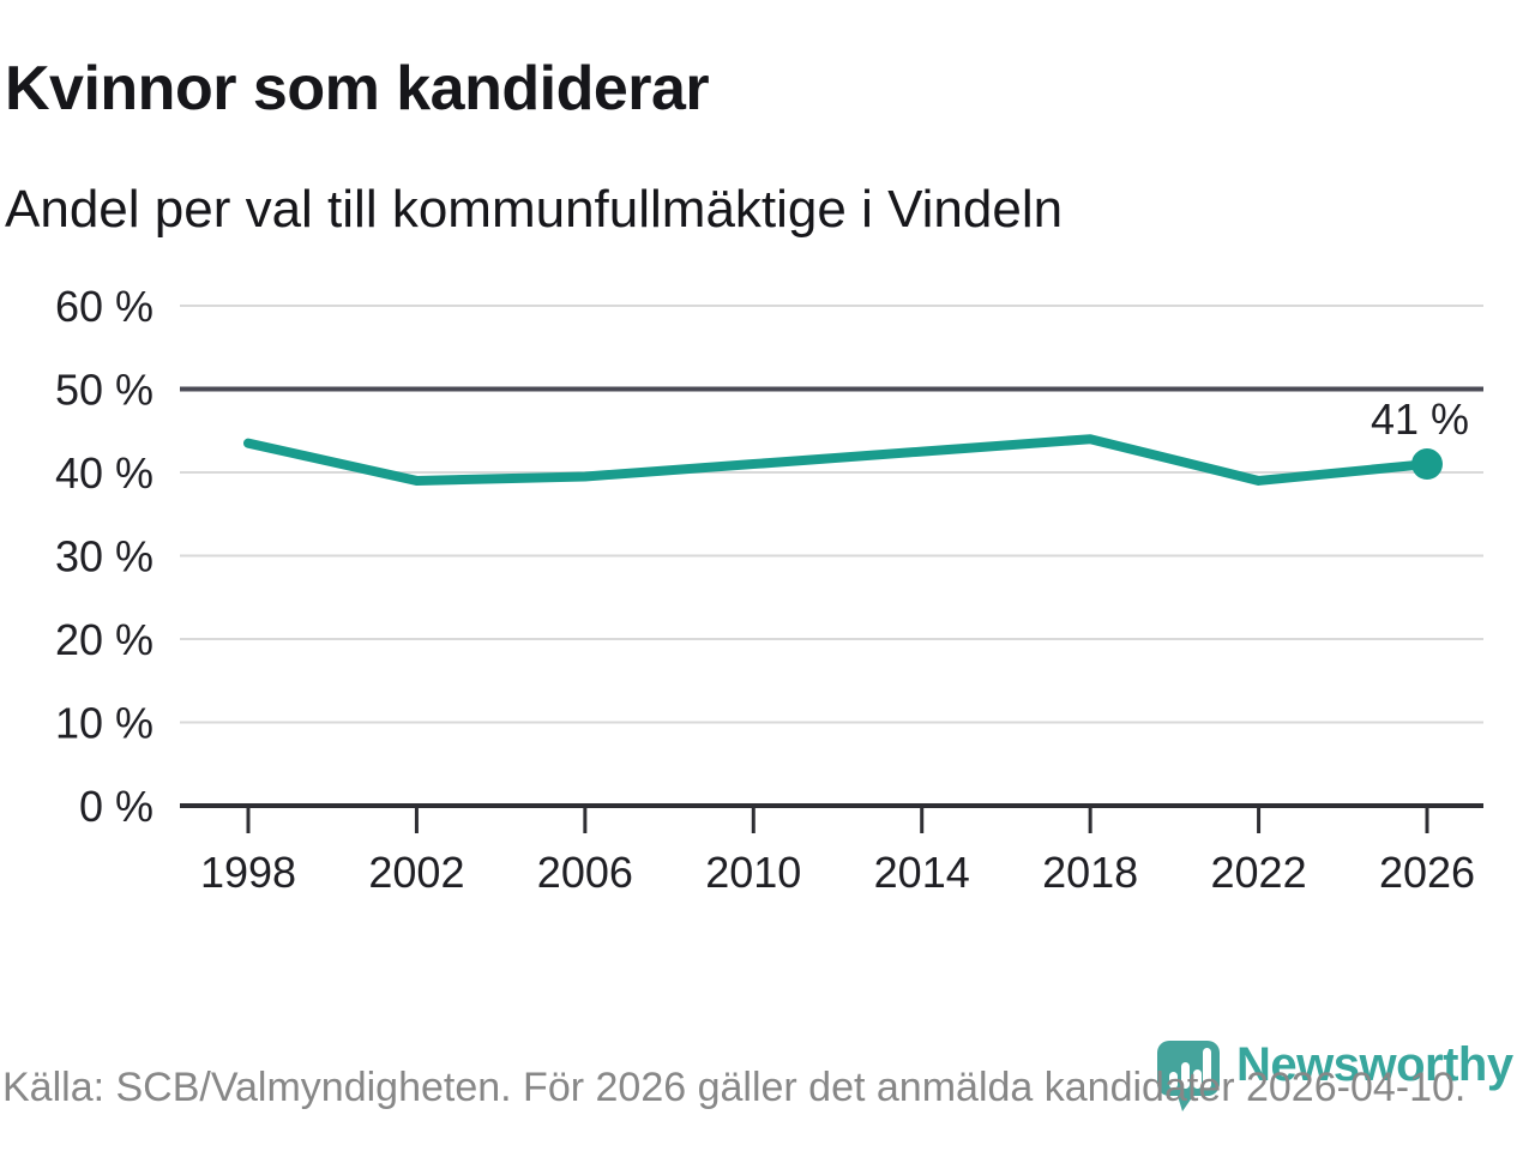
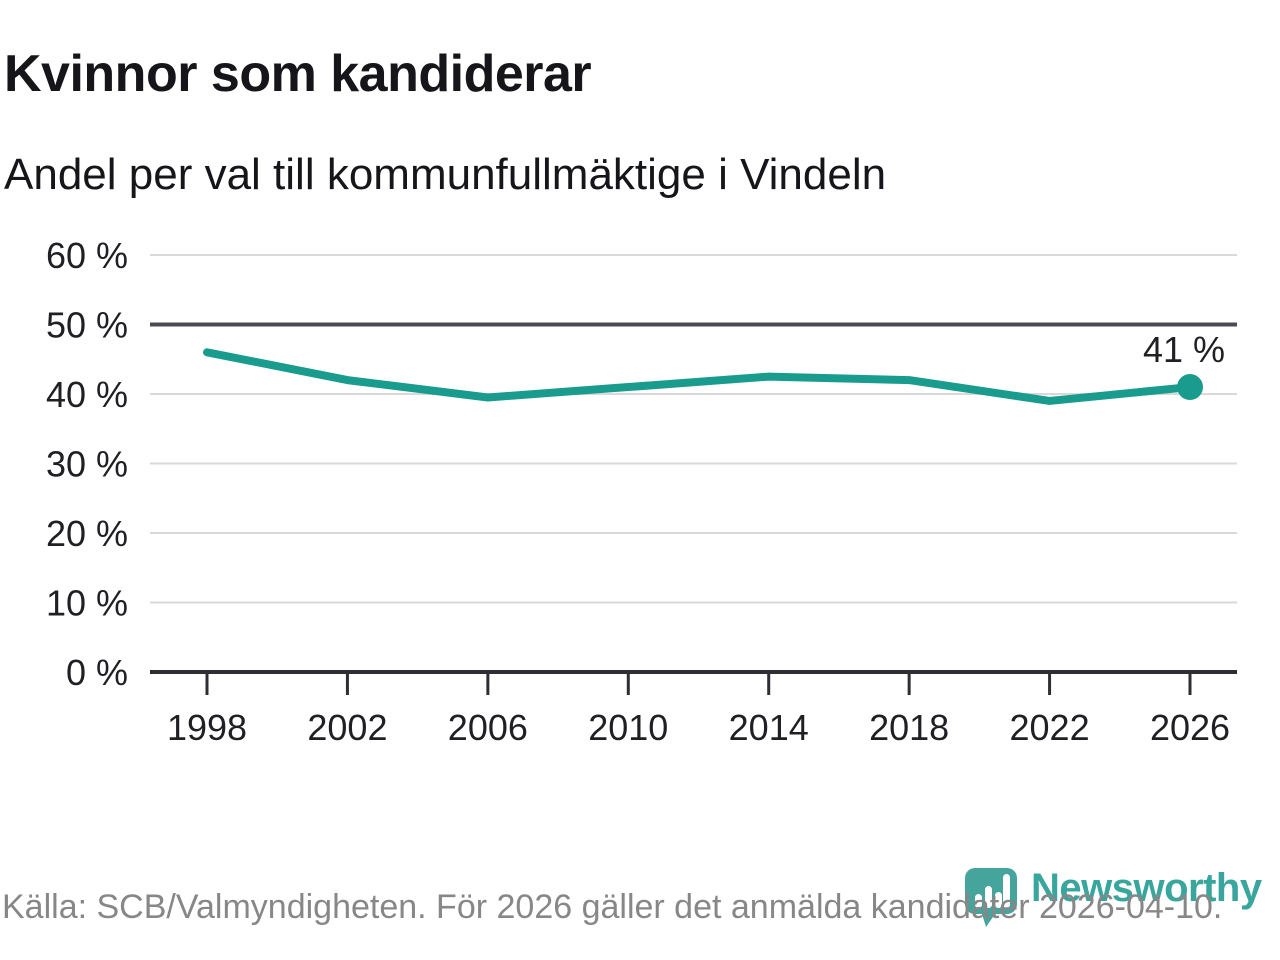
1998: 44% -> 46%
2002: 39% -> 42%
2018: 44% -> 42%
